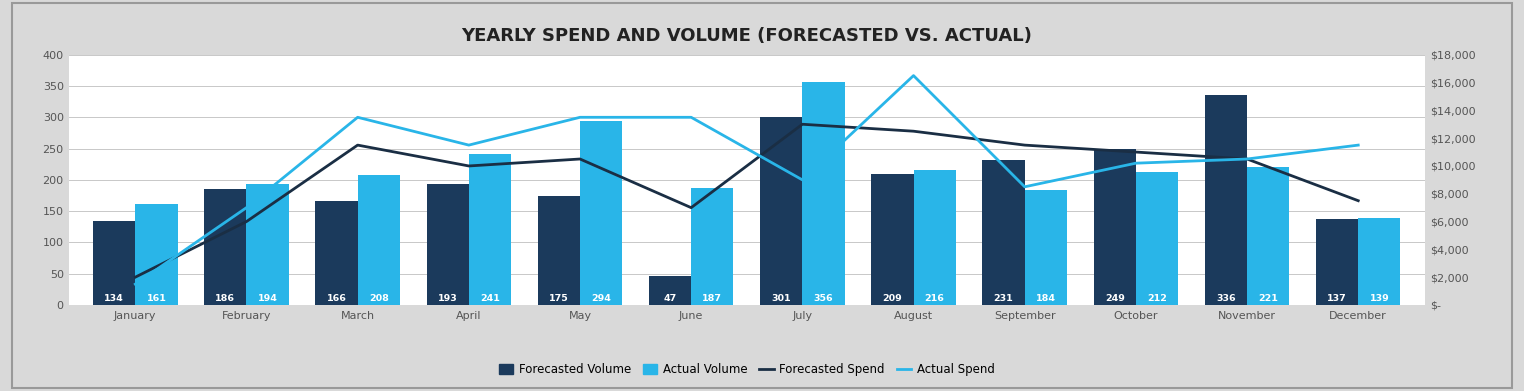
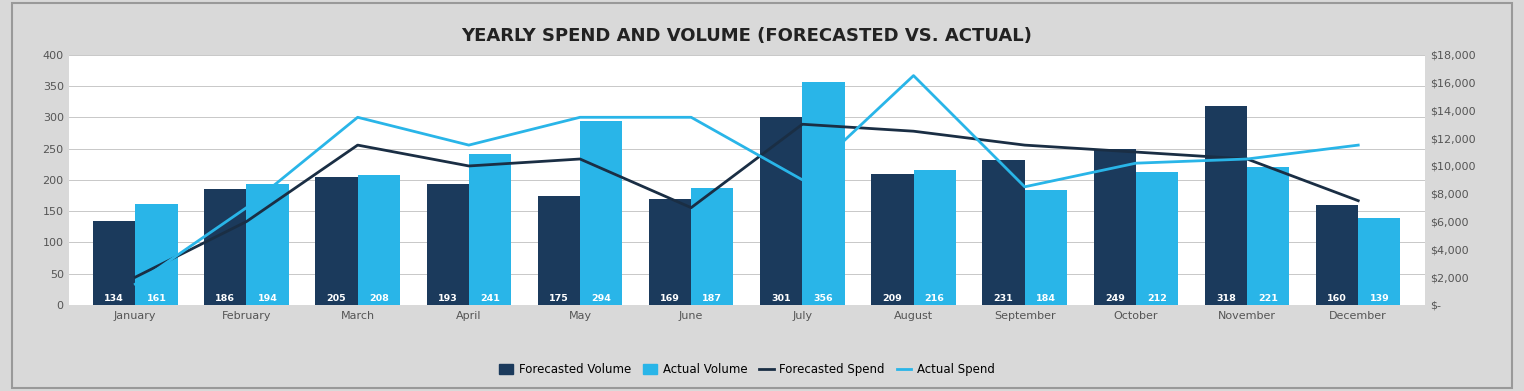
Forecasted Volume/March: 166 -> 205
Forecasted Volume/June: 47 -> 169
Forecasted Volume/November: 336 -> 318
Forecasted Volume/December: 137 -> 160
